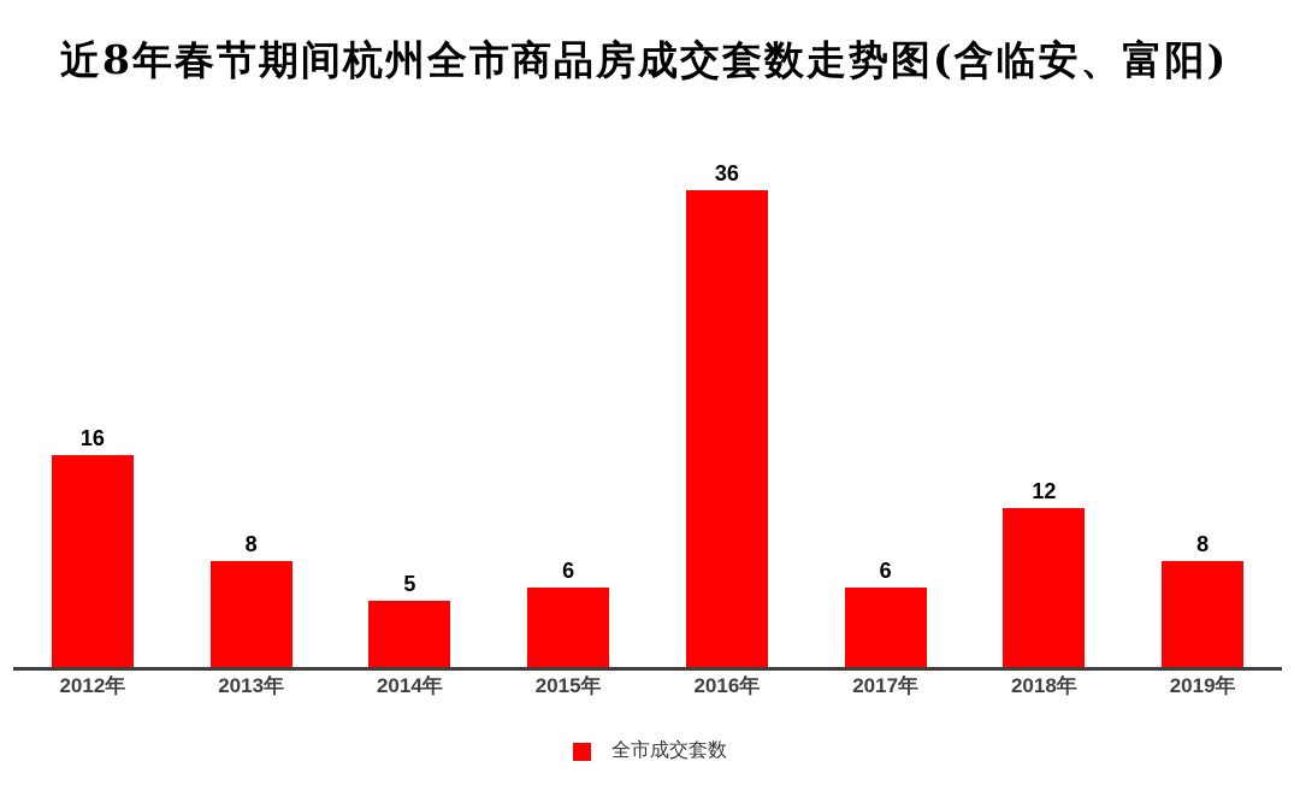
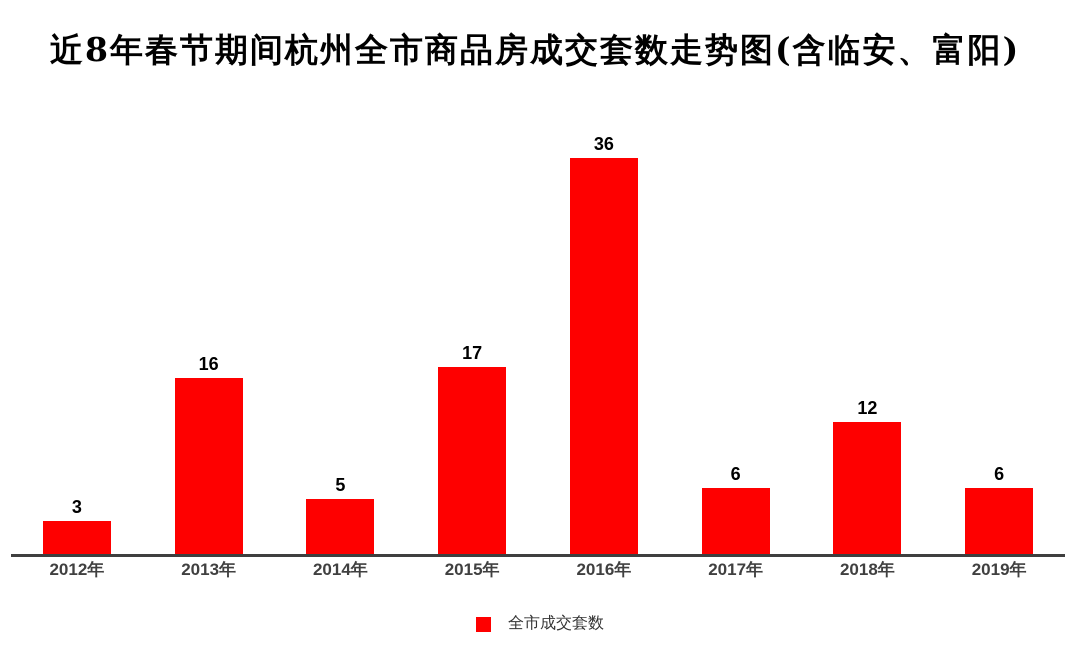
2012年: 16 -> 3
2013年: 8 -> 16
2015年: 6 -> 17
2019年: 8 -> 6
